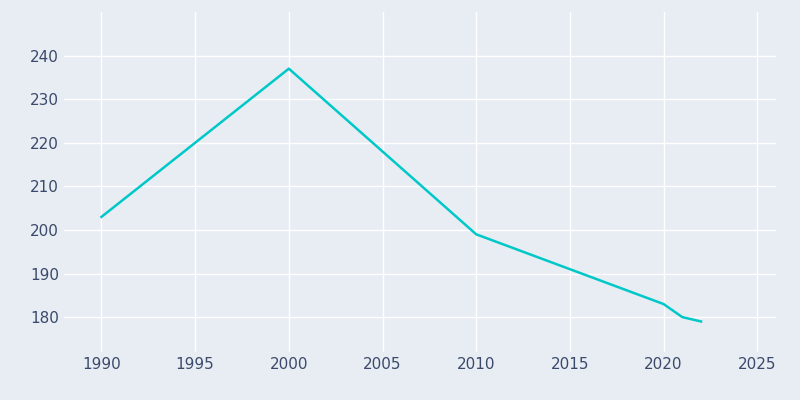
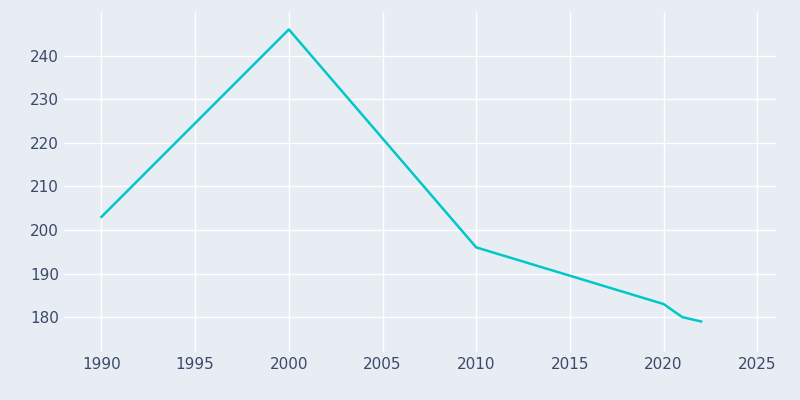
2000: 237 -> 246
2010: 199 -> 196
